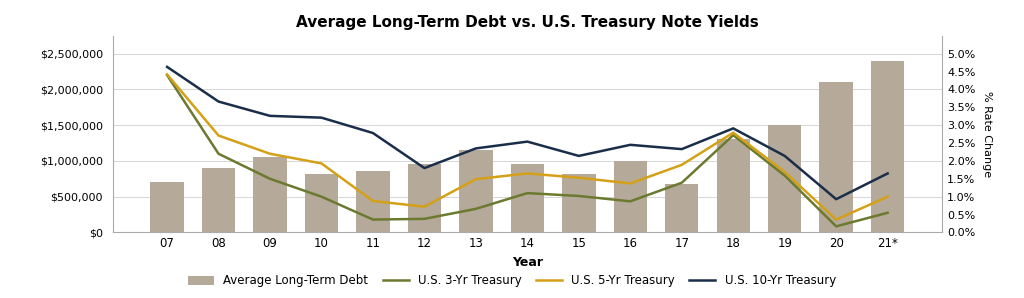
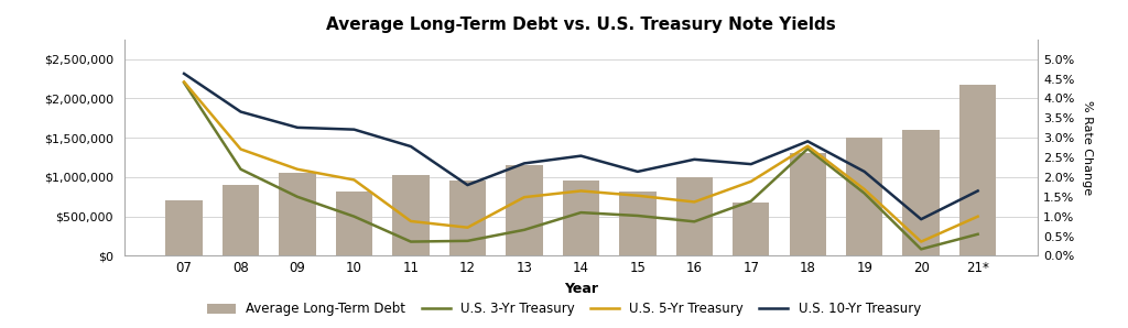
Average Long-Term Debt/11: $860,000 -> $1,020,000
Average Long-Term Debt/20: $2,100,000 -> $1,600,000
Average Long-Term Debt/21*: $2,400,000 -> $2,180,000
